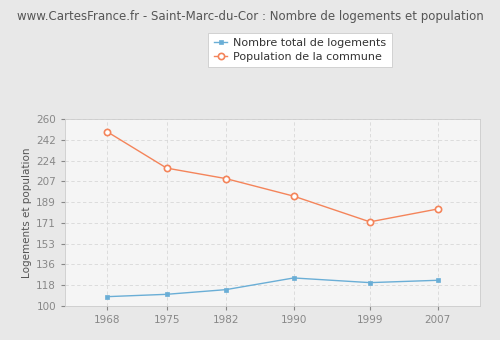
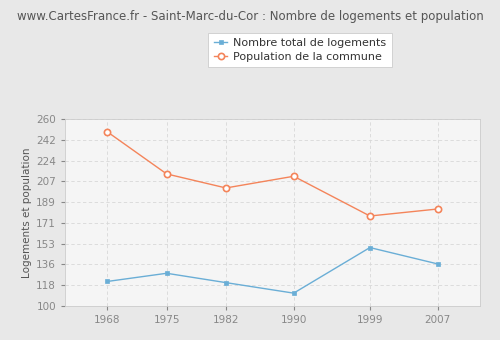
Nombre total de logements/1968: 108 -> 121
Nombre total de logements/1975: 110 -> 128
Population de la commune/1975: 218 -> 213
Nombre total de logements/1982: 114 -> 120
Population de la commune/1982: 209 -> 201
Nombre total de logements/1990: 124 -> 111
Population de la commune/1990: 194 -> 211
Nombre total de logements/1999: 120 -> 150
Population de la commune/1999: 172 -> 177
Nombre total de logements/2007: 122 -> 136
